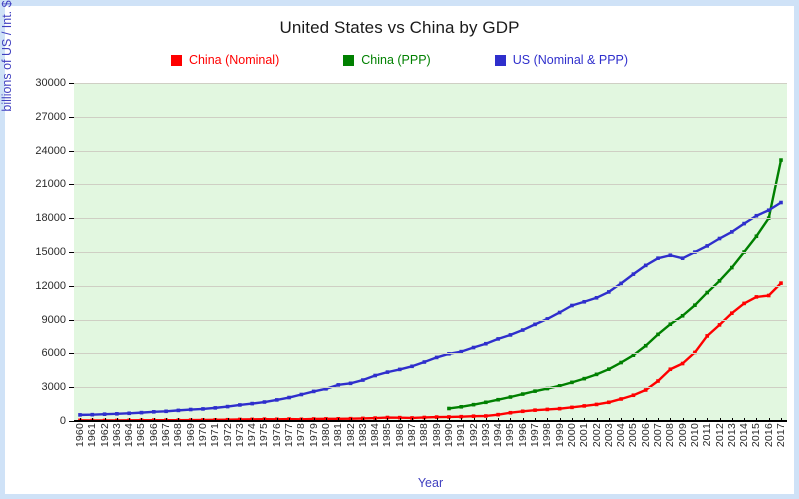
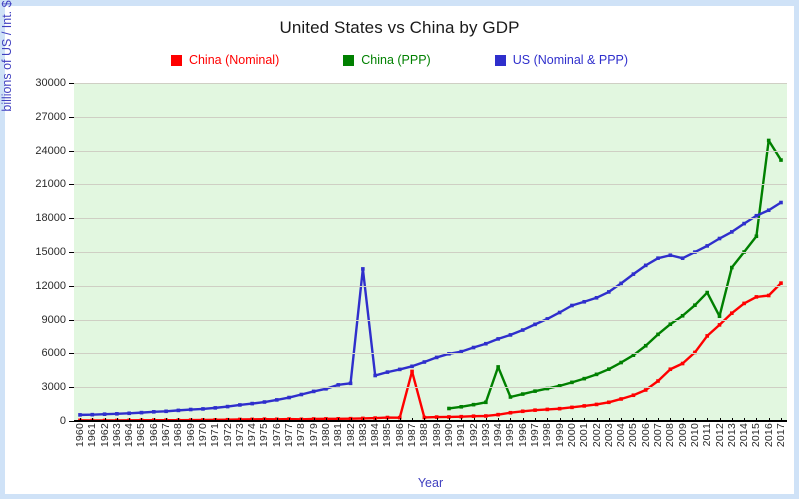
US (Nominal & PPP)/1983: 3600 -> 13500
China (Nominal)/1987: 300 -> 4400
China (PPP)/1994: 1900 -> 4800
China (PPP)/2012: 12400 -> 9300
China (PPP)/2016: 18000 -> 24900
